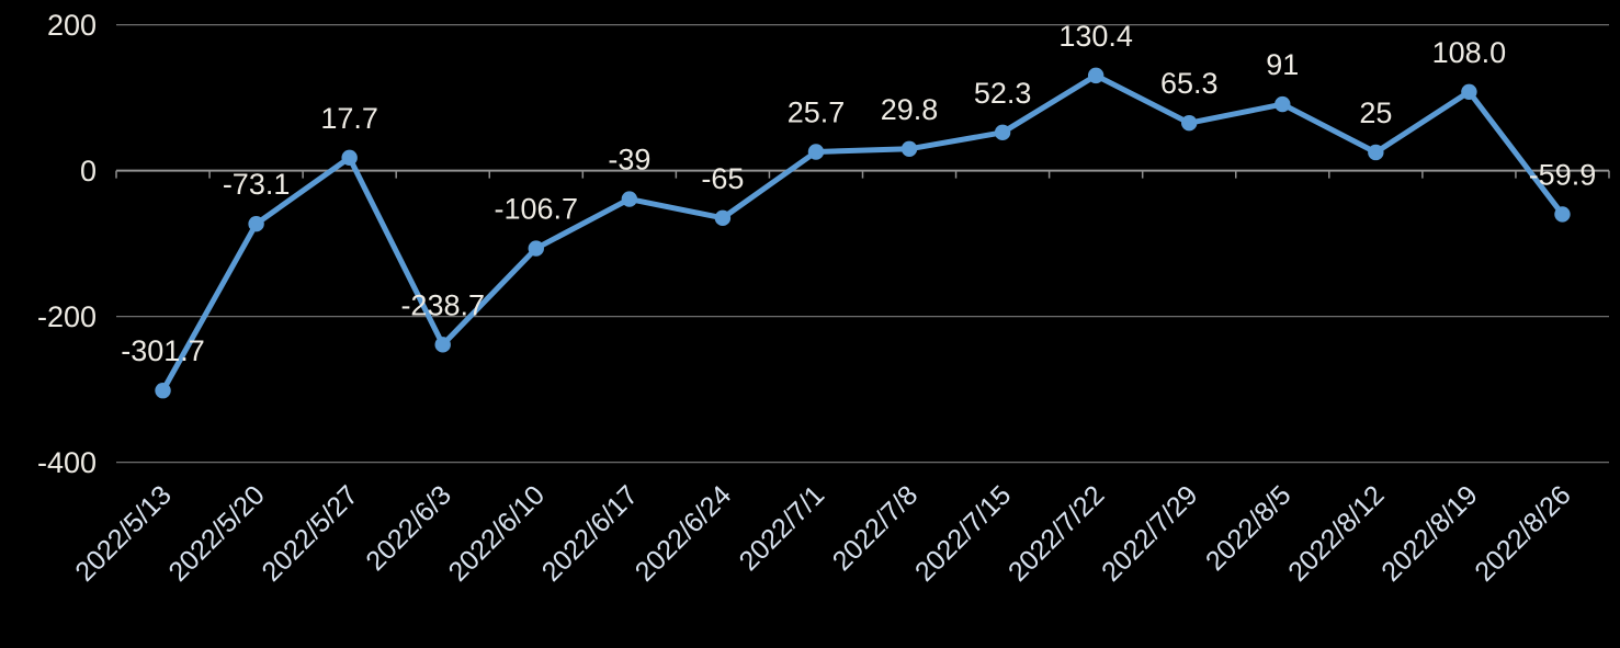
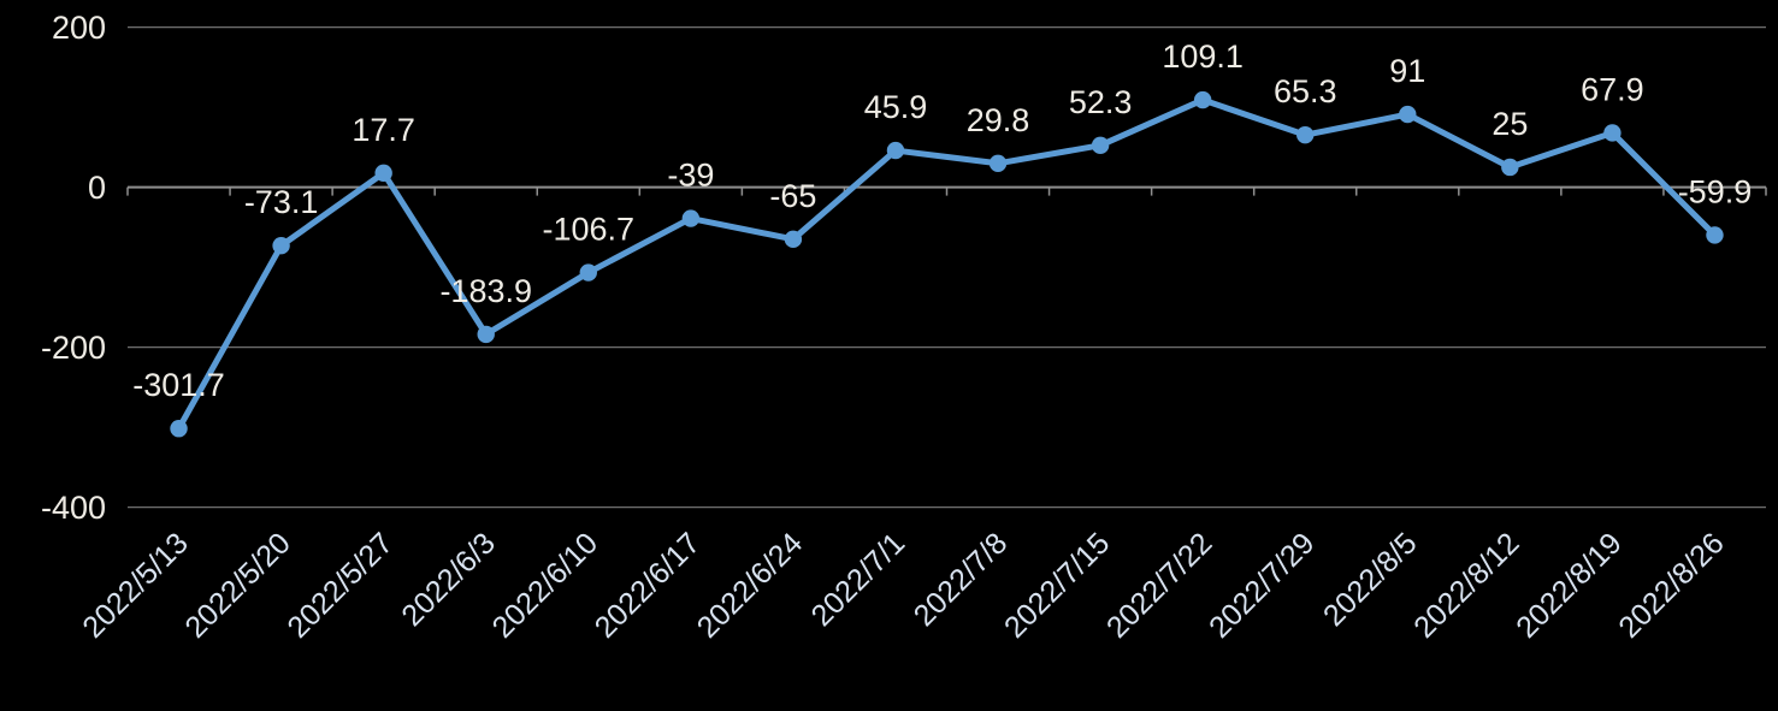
2022/6/3: -238.7 -> -183.9
2022/7/1: 25.7 -> 45.9
2022/7/22: 130.4 -> 109.1
2022/8/19: 108.0 -> 67.9
